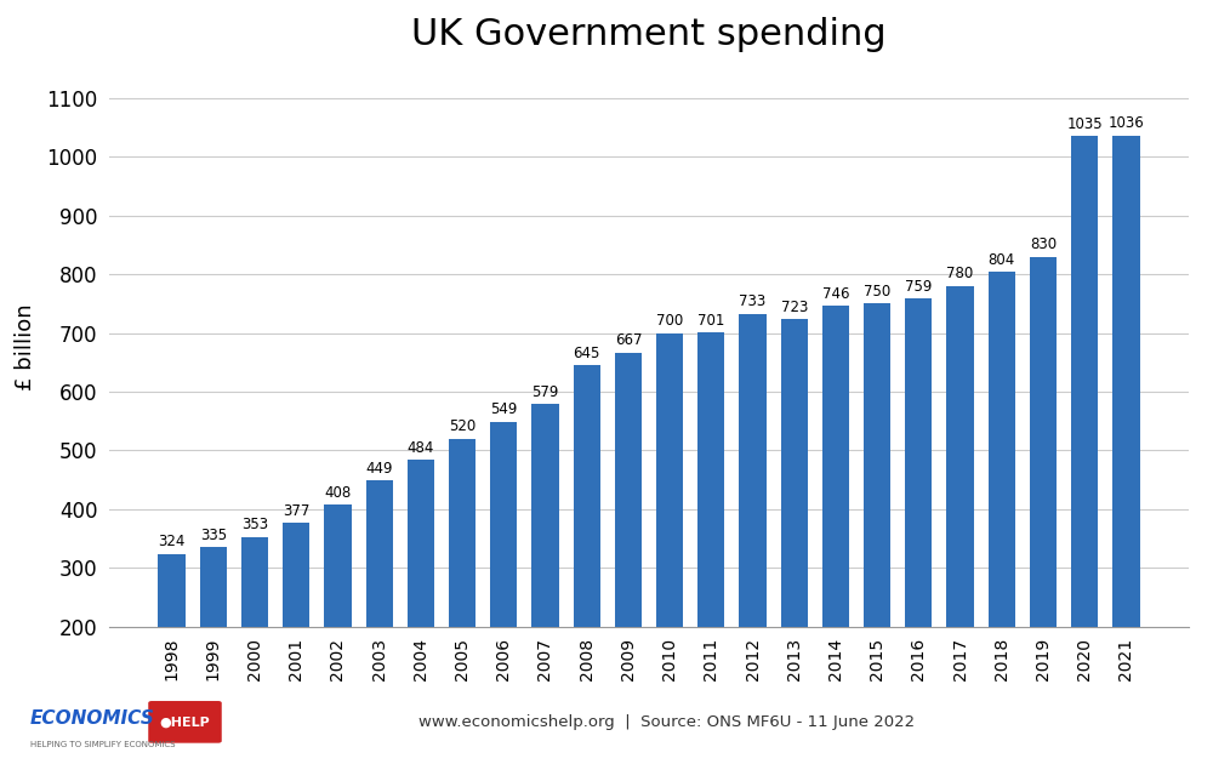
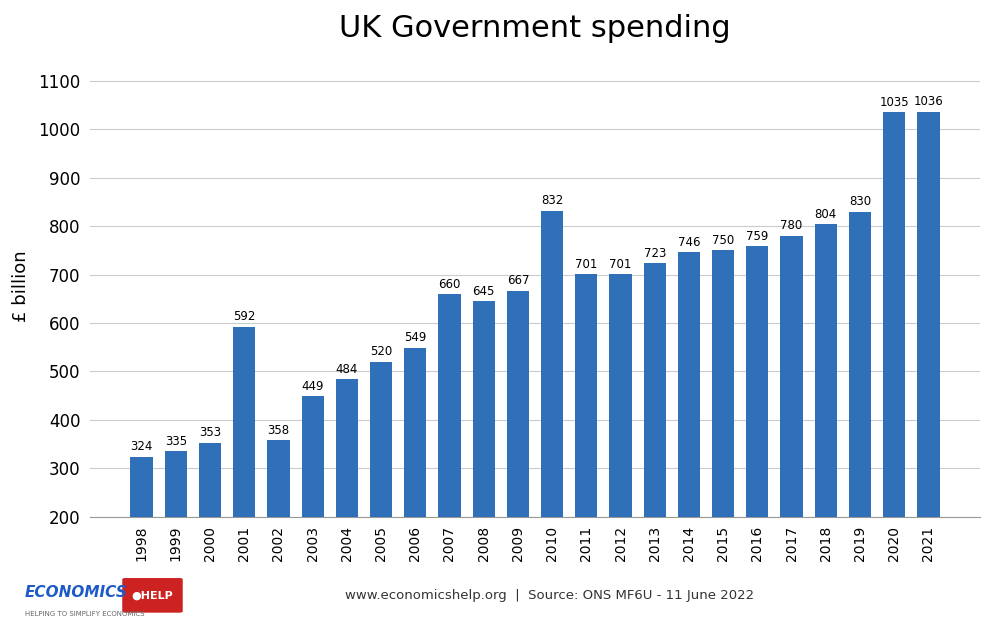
2001: 377 -> 592
2002: 408 -> 358
2007: 579 -> 660
2010: 700 -> 832
2012: 733 -> 701
